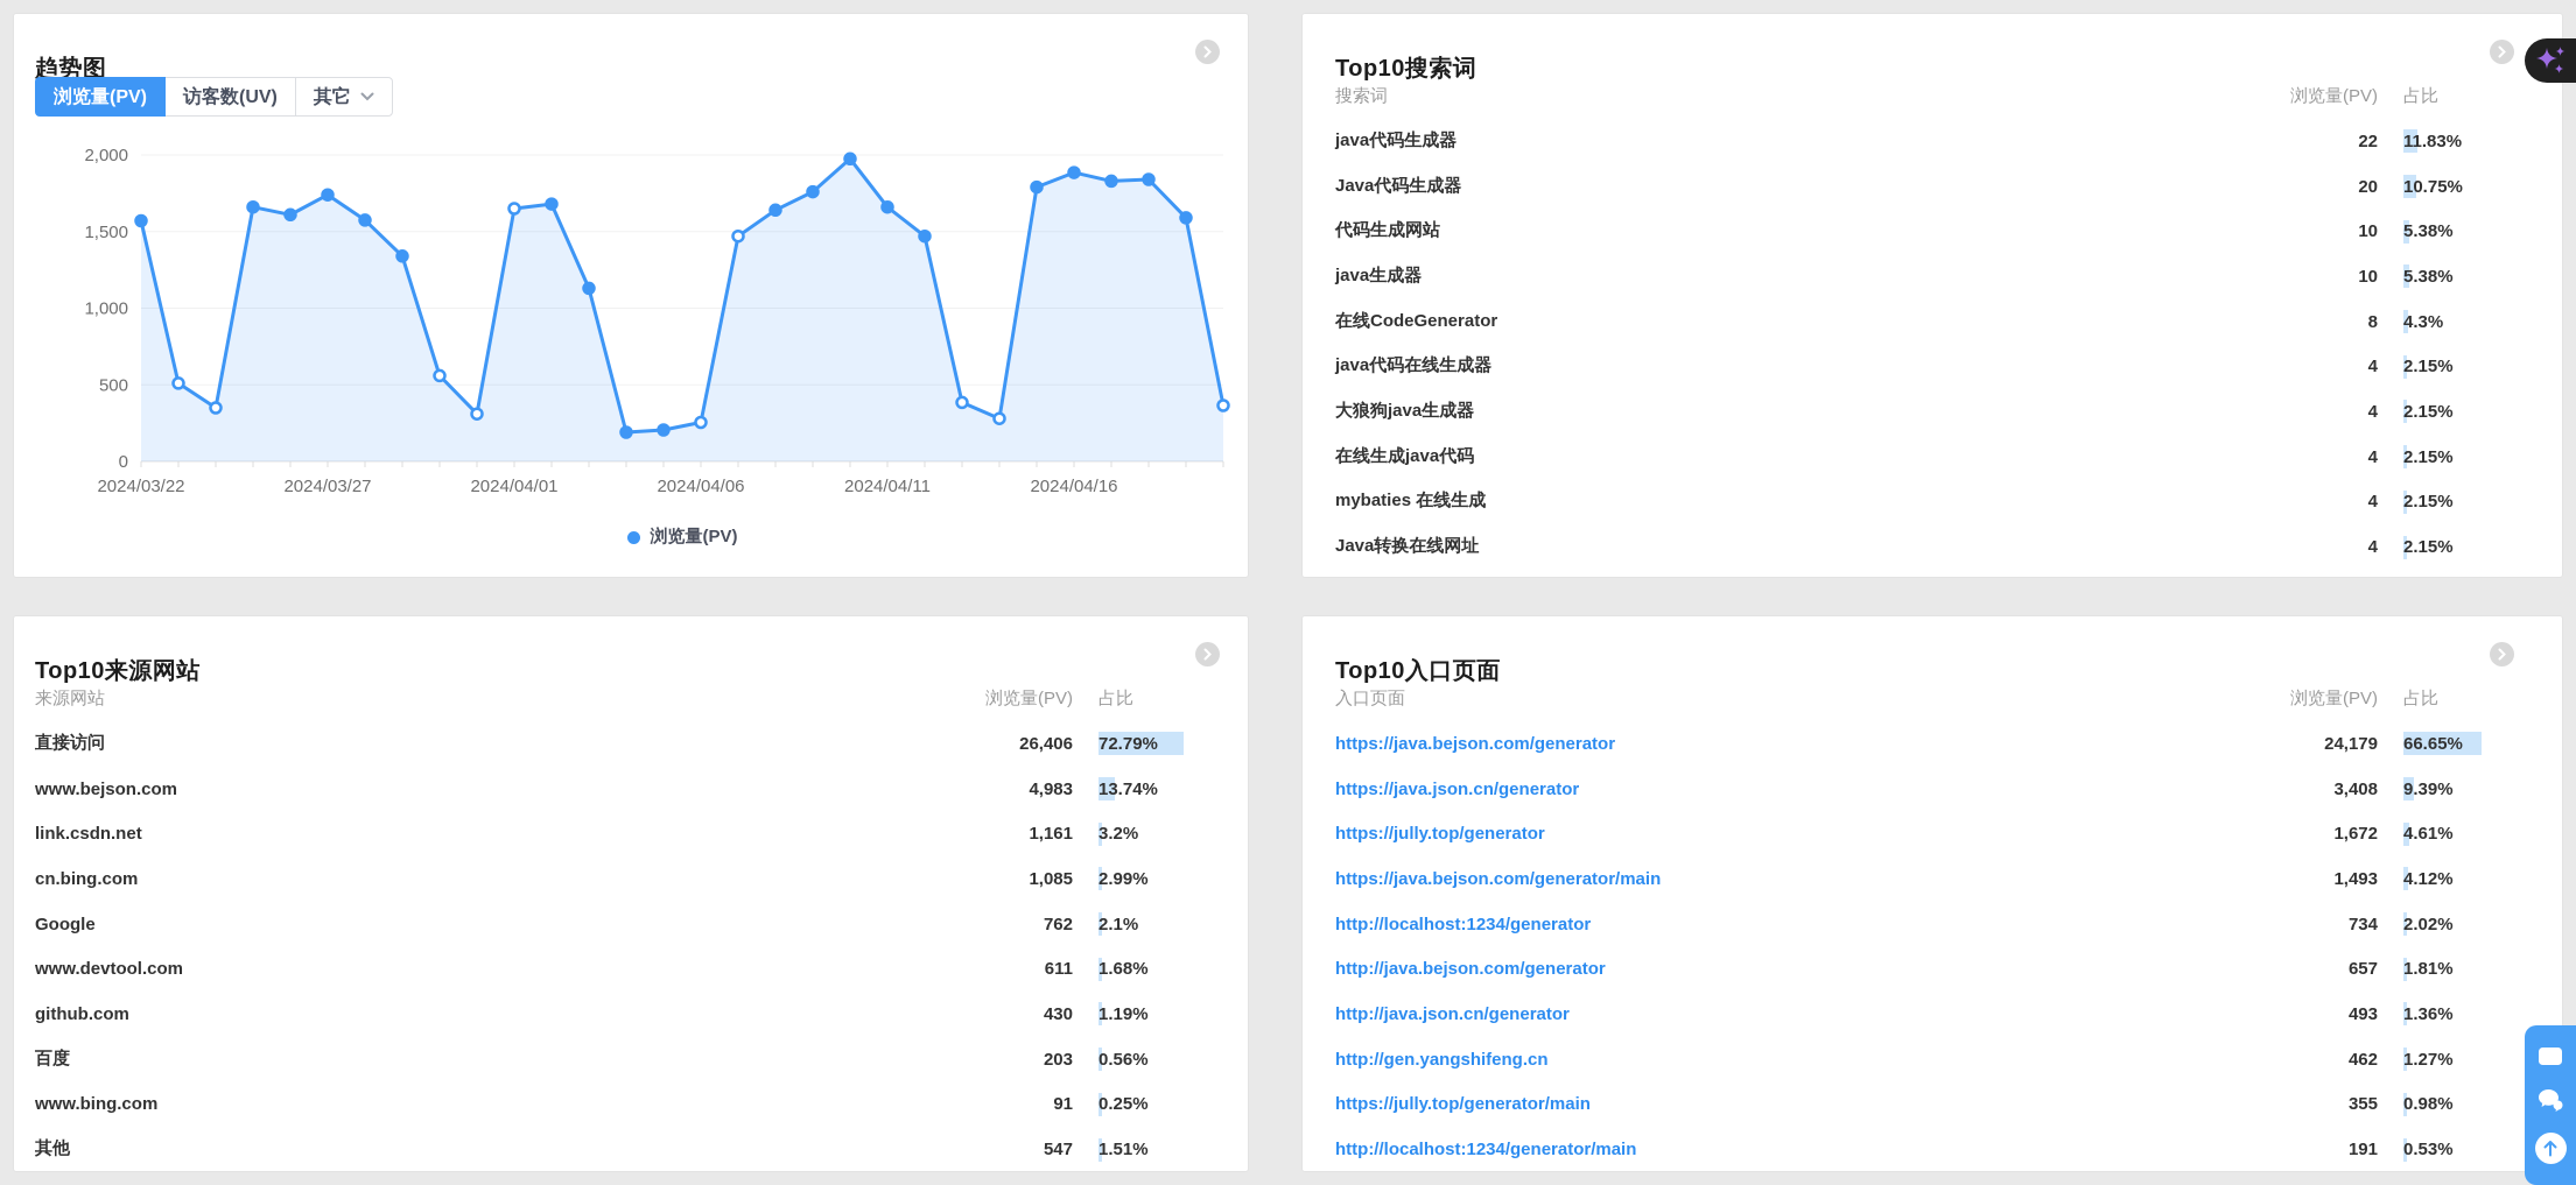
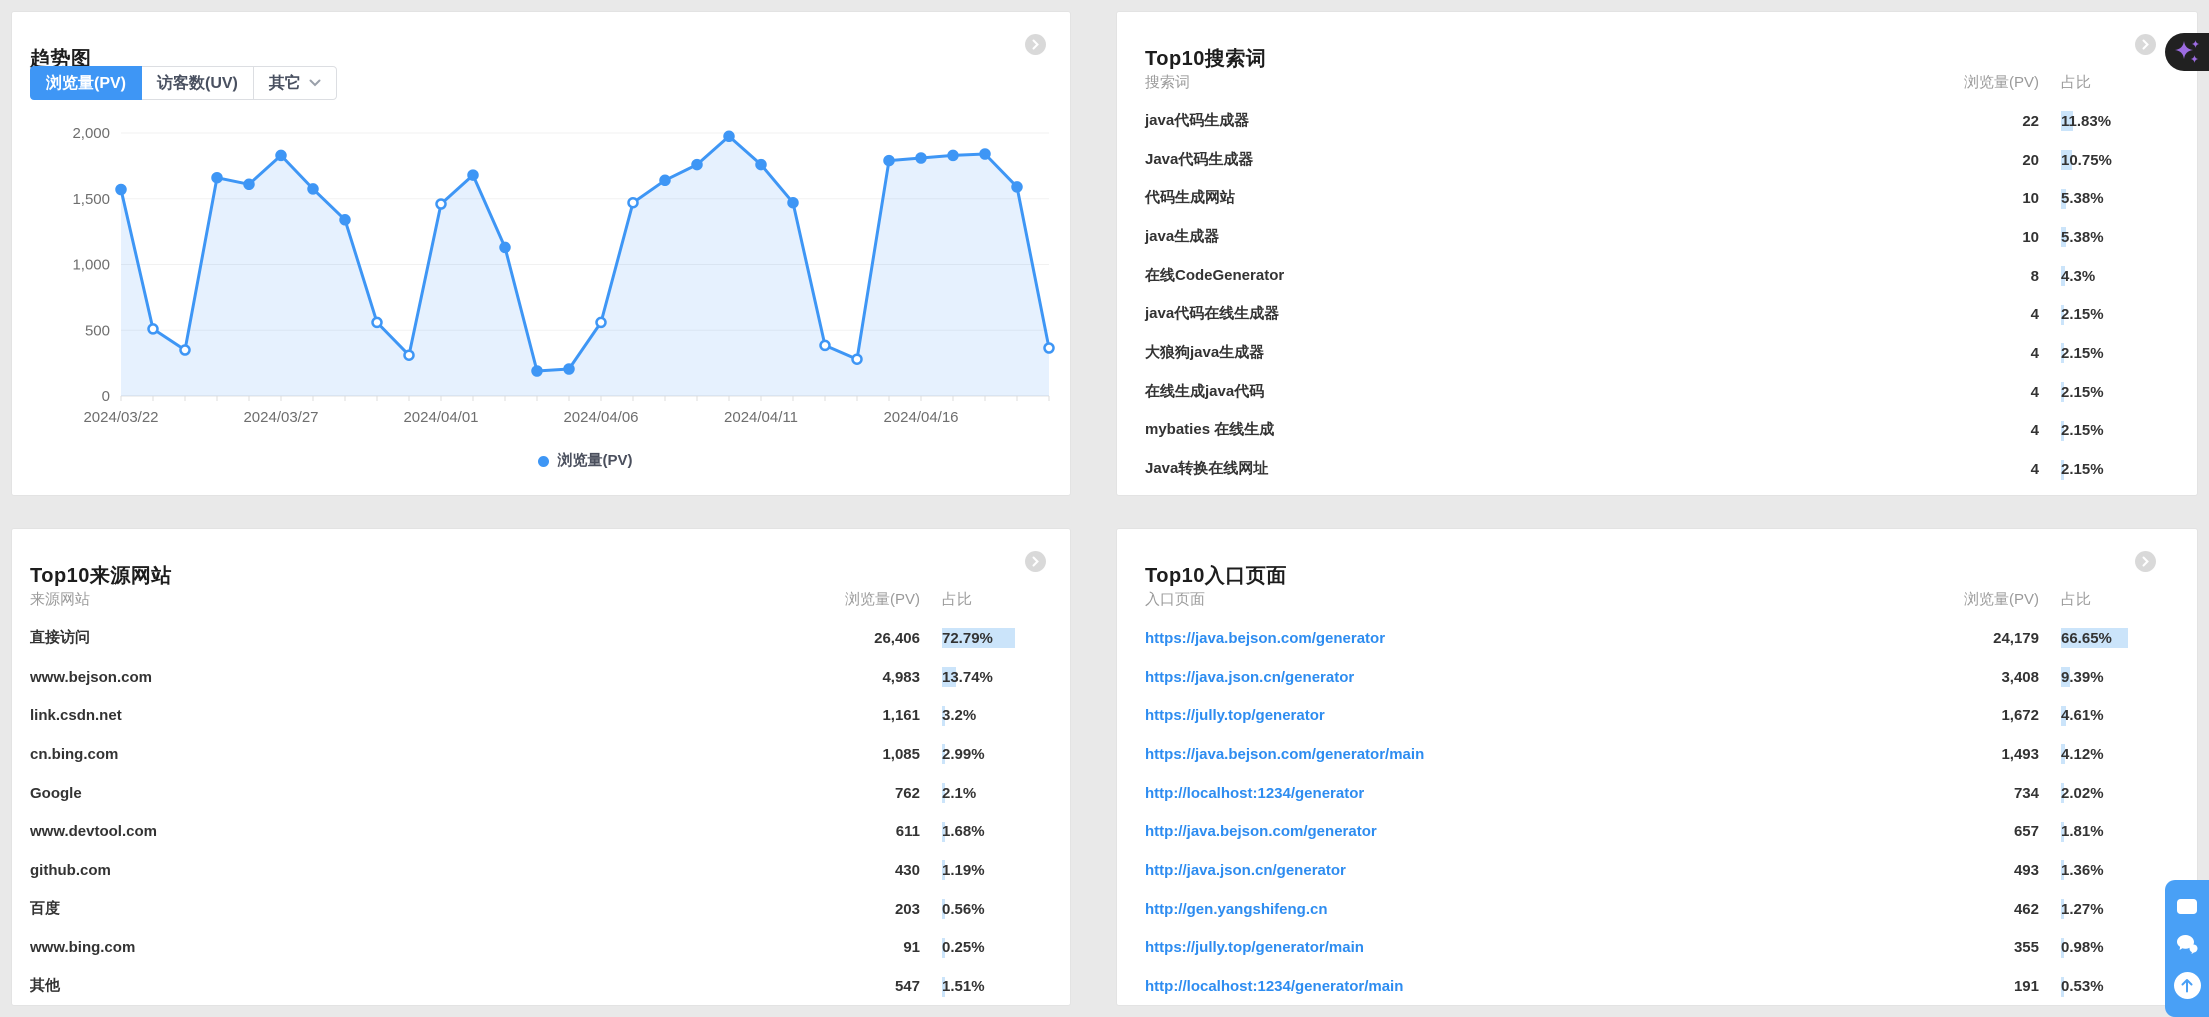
2024/03/27: 1740 -> 1830
2024/04/01: 1650 -> 1460
2024/04/06: 260 -> 560
2024/04/11: 1660 -> 1760
2024/04/16: 1880 -> 1810
